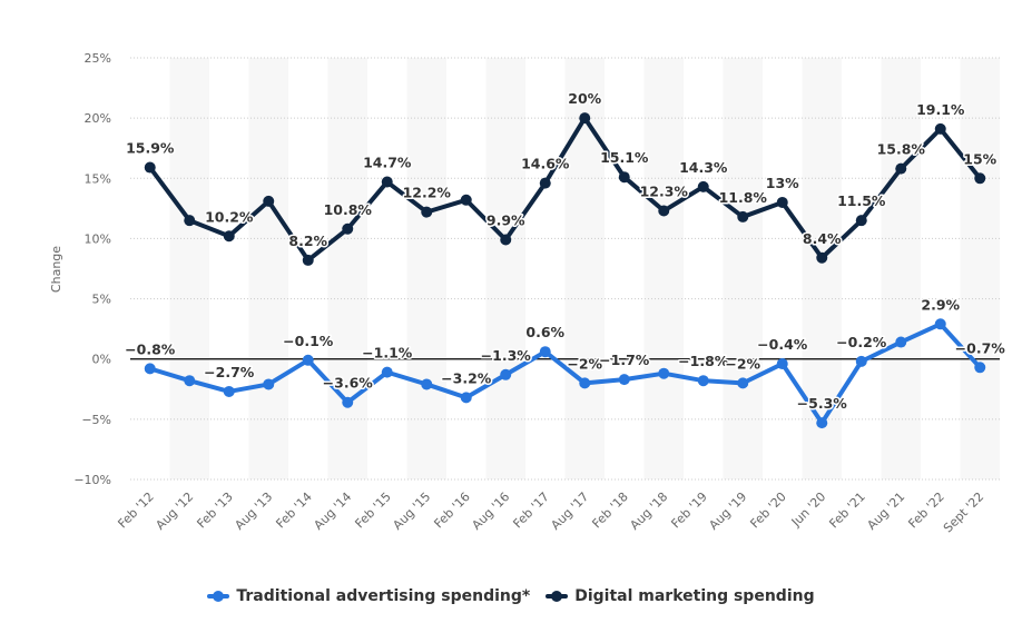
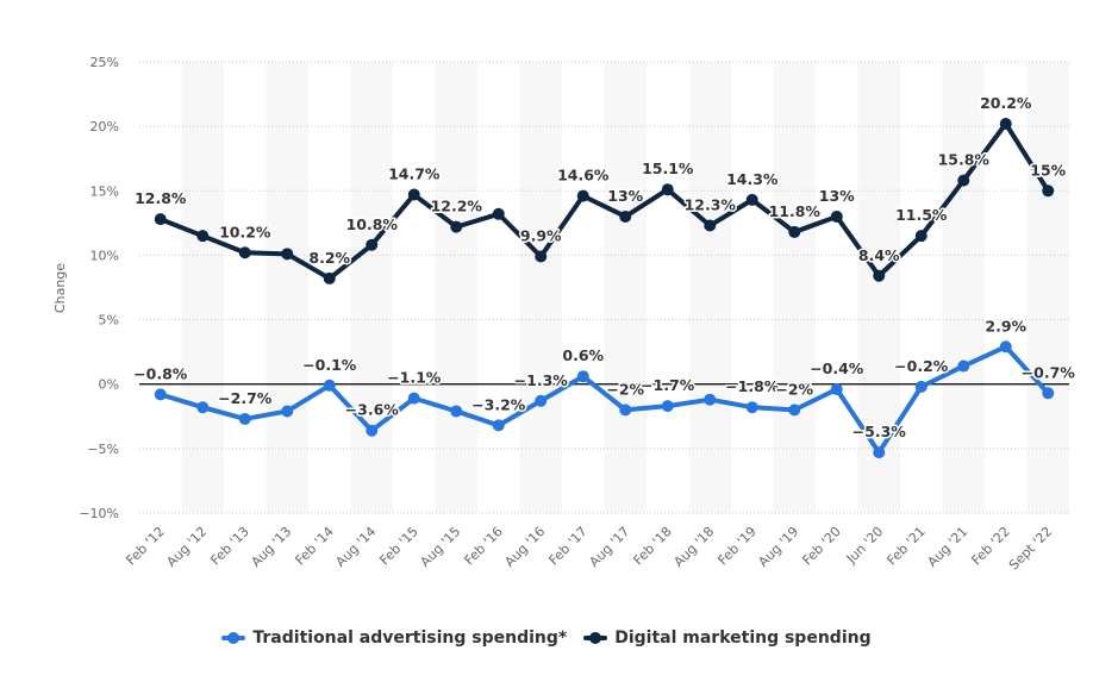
Digital marketing spending/Feb '12: 15.9% -> 12.8%
Digital marketing spending/Aug '13: 13.1% -> 10.1%
Digital marketing spending/Aug '17: 20% -> 13%
Digital marketing spending/Feb '22: 19.1% -> 20.2%
